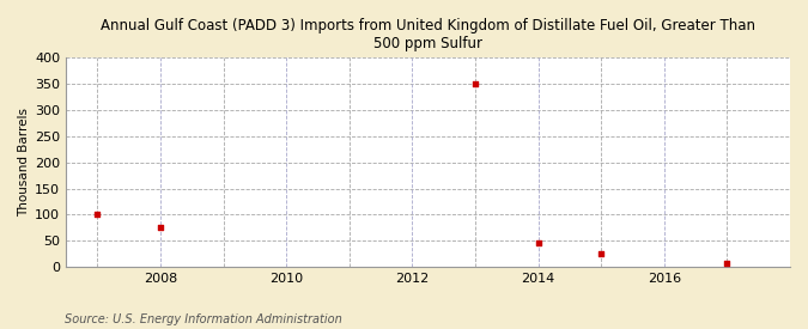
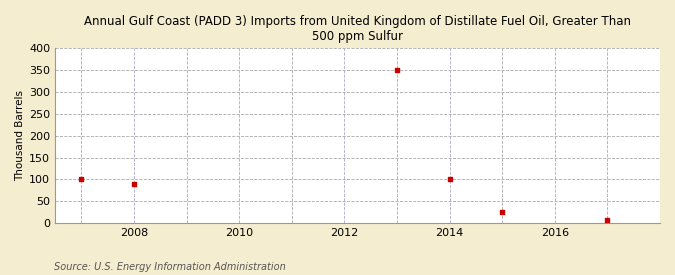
2008: 75 -> 90
2014: 45 -> 100
